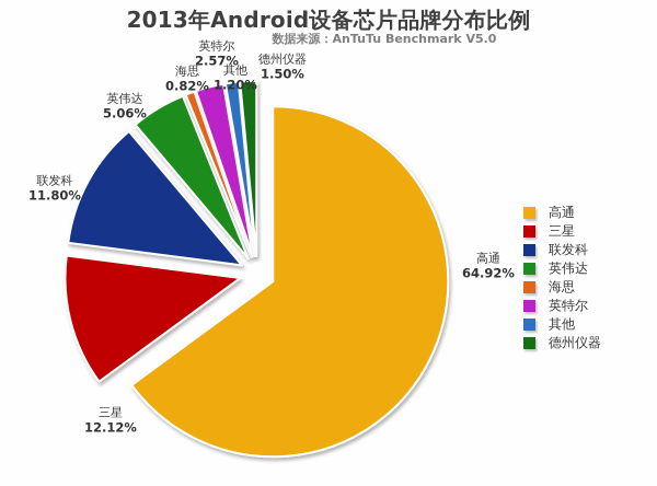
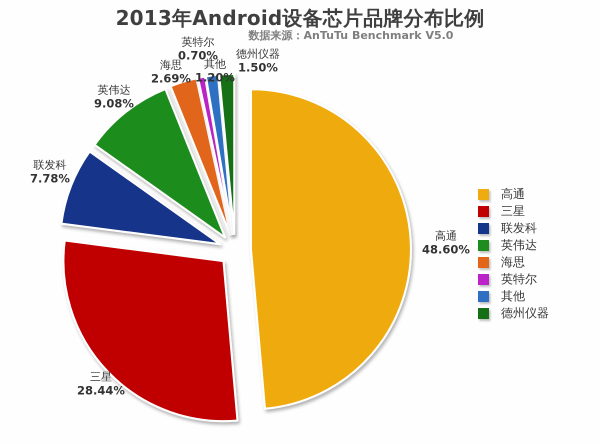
高通: 64.92% -> 48.60%
三星: 12.12% -> 28.44%
联发科: 11.80% -> 7.78%
英伟达: 5.06% -> 9.08%
海思: 0.82% -> 2.69%
英特尔: 2.57% -> 0.70%
